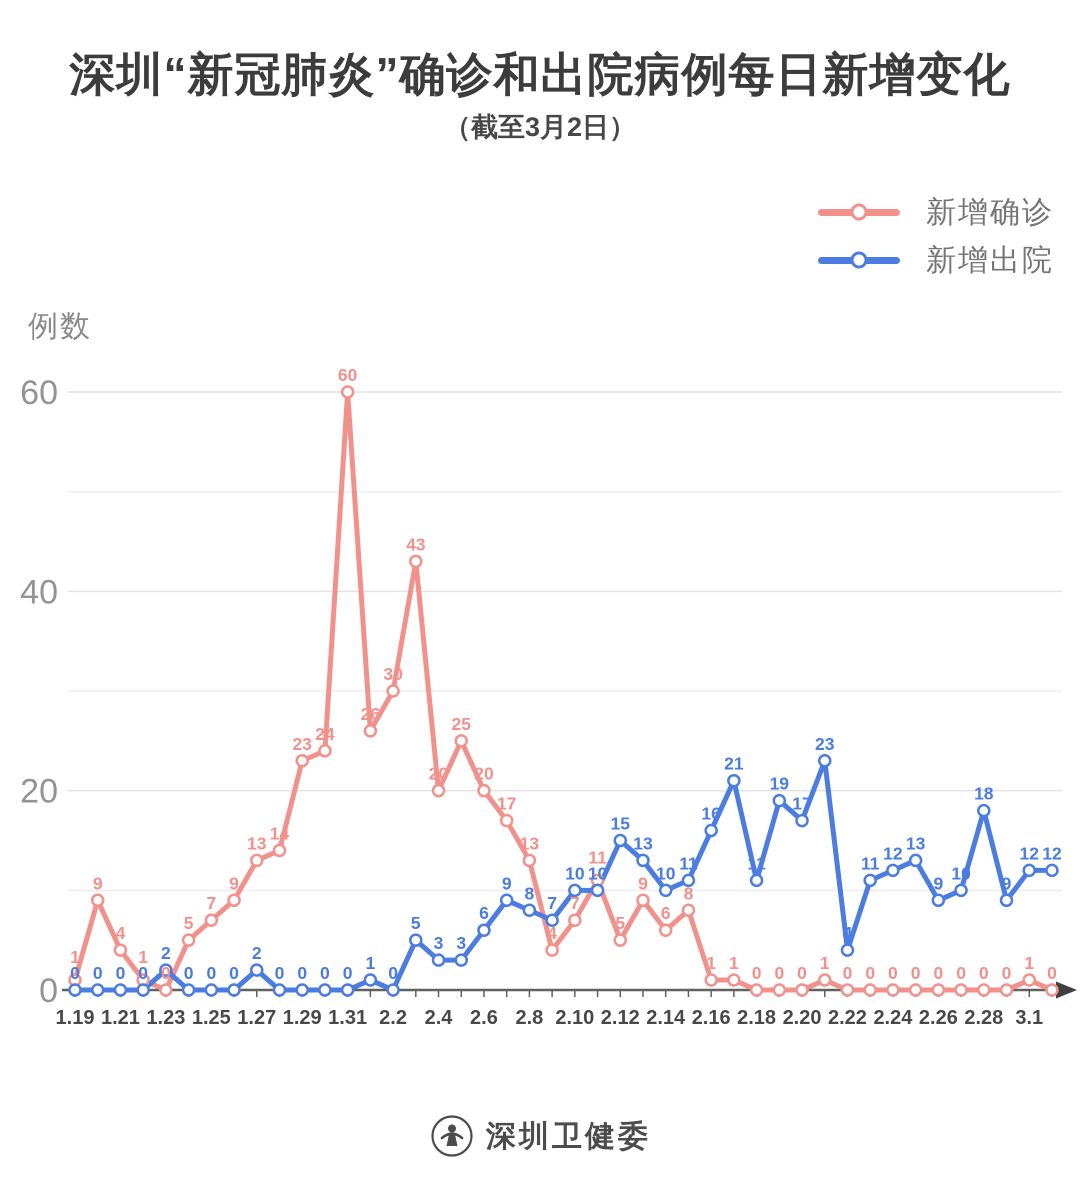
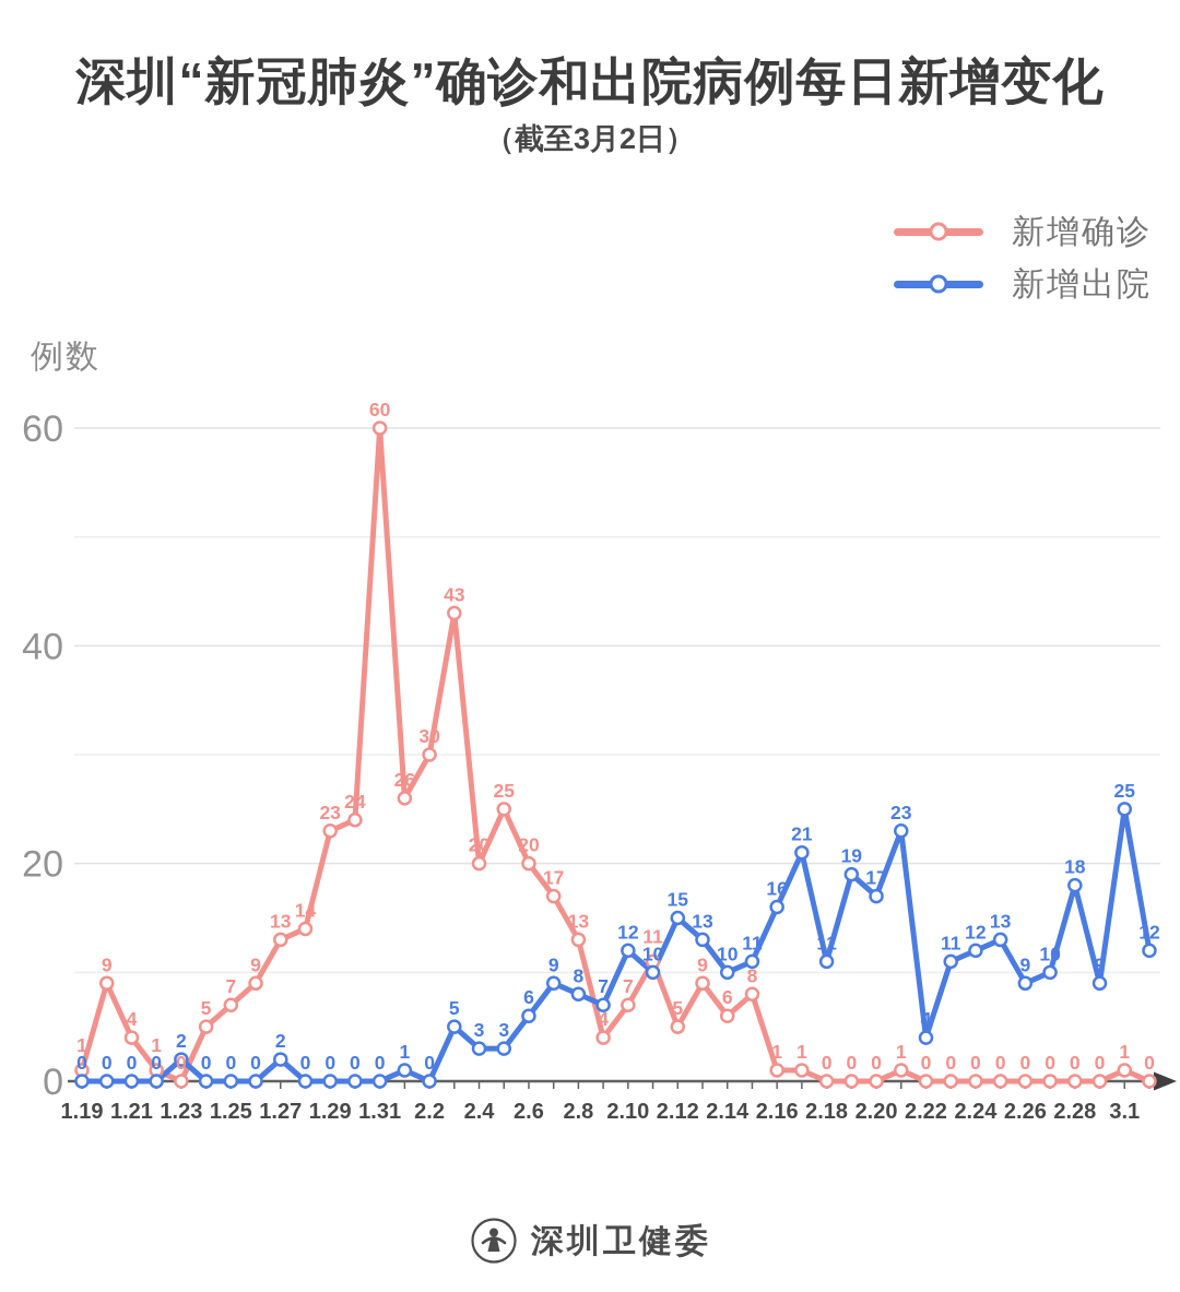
新增出院/2.10: 10 -> 12
新增出院/3.1: 12 -> 25
